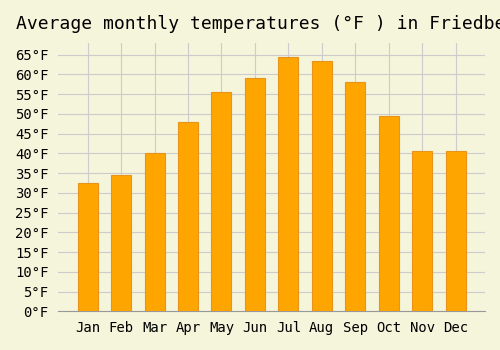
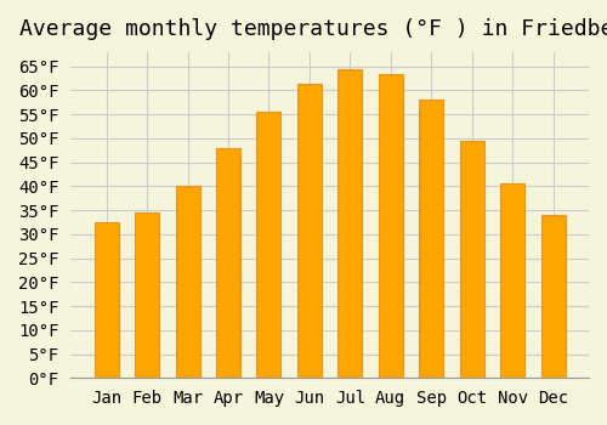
Jun: 59.0°F -> 61.5°F
Dec: 40.5°F -> 34.0°F
